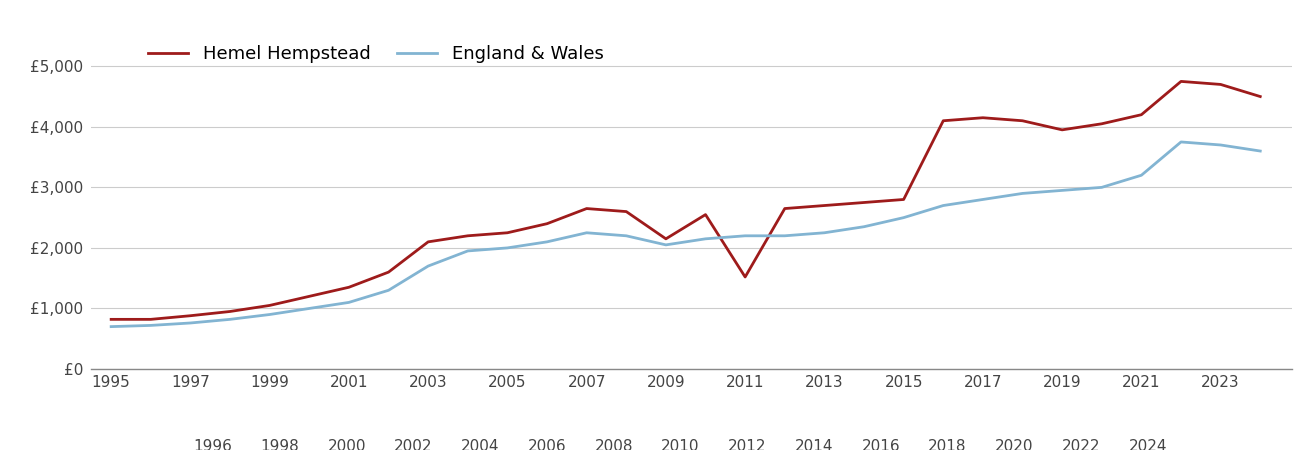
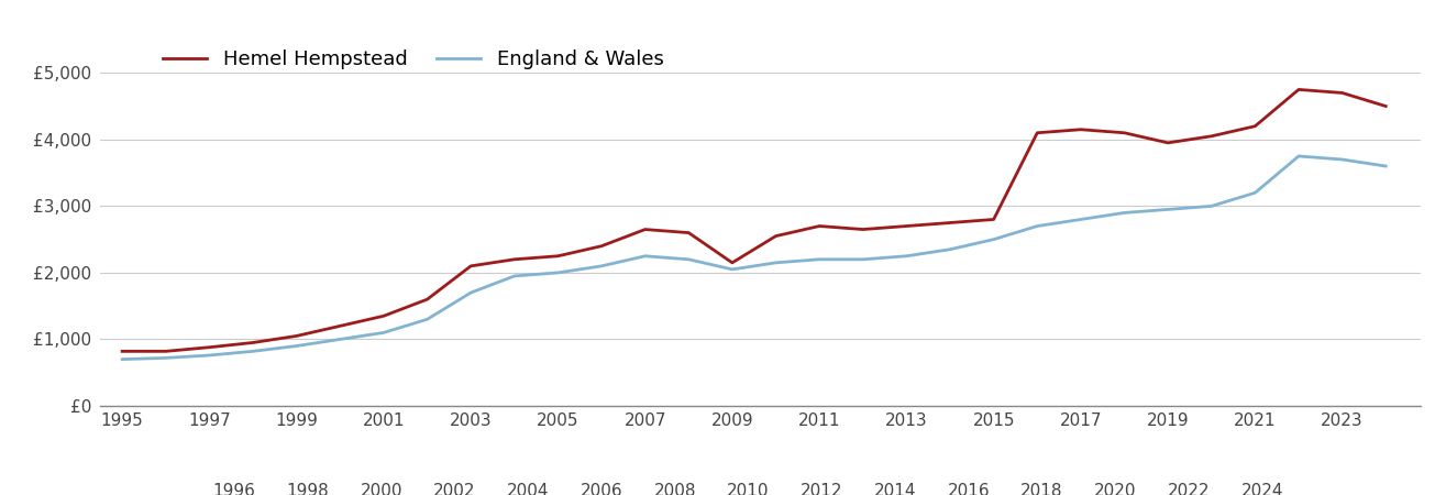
Hemel Hempstead/2011: £1,520 -> £2,700
